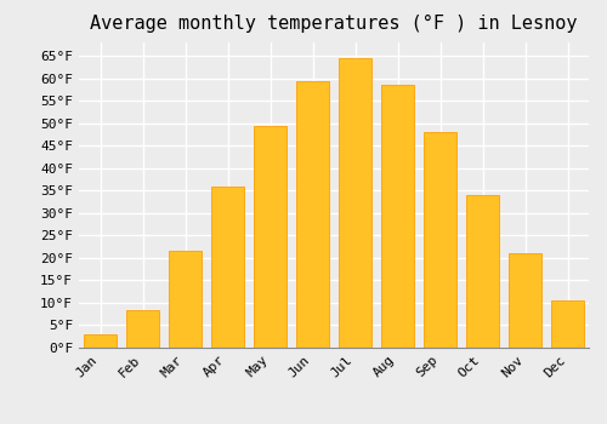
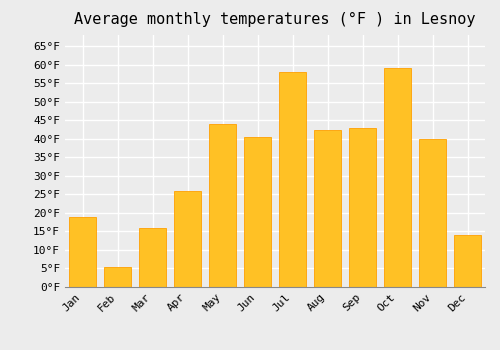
Jan: 3.0°F -> 19.0°F
Feb: 8.5°F -> 5.5°F
Mar: 21.5°F -> 16.0°F
Apr: 36.0°F -> 26.0°F
May: 49.5°F -> 44.0°F
Jun: 59.5°F -> 40.5°F
Jul: 64.5°F -> 58.0°F
Aug: 58.5°F -> 42.5°F
Sep: 48.0°F -> 43.0°F
Oct: 34.0°F -> 59.0°F
Nov: 21.0°F -> 40.0°F
Dec: 10.5°F -> 14.0°F
